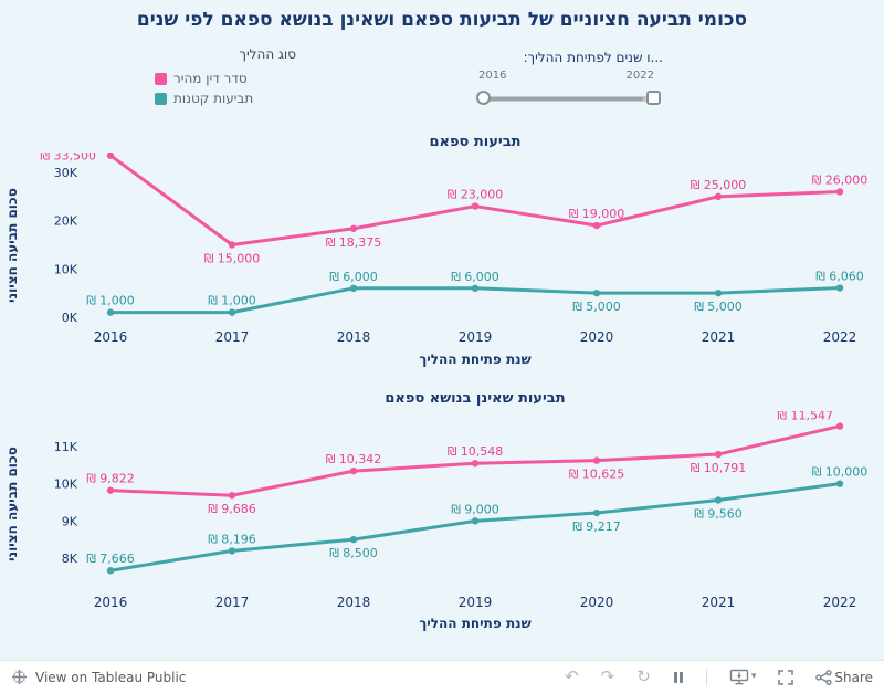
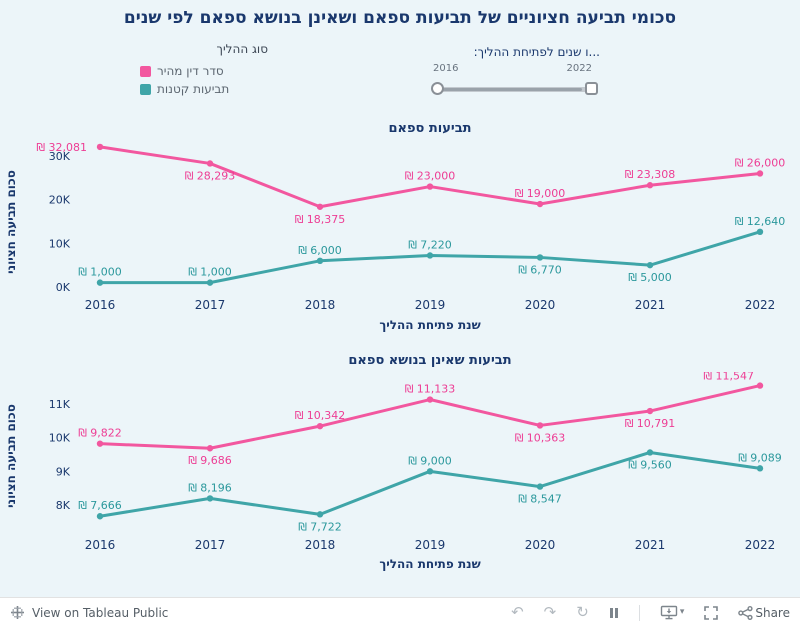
תביעות ספאם/סדר דין מהיר/2016: 33,500 -> 32,081
תביעות ספאם/סדר דין מהיר/2017: 15,000 -> 28,293
תביעות ספאם/תביעות קטנות/2019: 6,000 -> 7,220
תביעות ספאם/תביעות קטנות/2020: 5,000 -> 6,770
תביעות ספאם/סדר דין מהיר/2021: 25,000 -> 23,308
תביעות ספאם/תביעות קטנות/2022: 6,060 -> 12,640
תביעות שאינן בנושא ספאם/תביעות קטנות/2018: 8,500 -> 7,722
תביעות שאינן בנושא ספאם/סדר דין מהיר/2019: 10,548 -> 11,133
תביעות שאינן בנושא ספאם/סדר דין מהיר/2020: 10,625 -> 10,363
תביעות שאינן בנושא ספאם/תביעות קטנות/2020: 9,217 -> 8,547
תביעות שאינן בנושא ספאם/תביעות קטנות/2022: 10,000 -> 9,089
